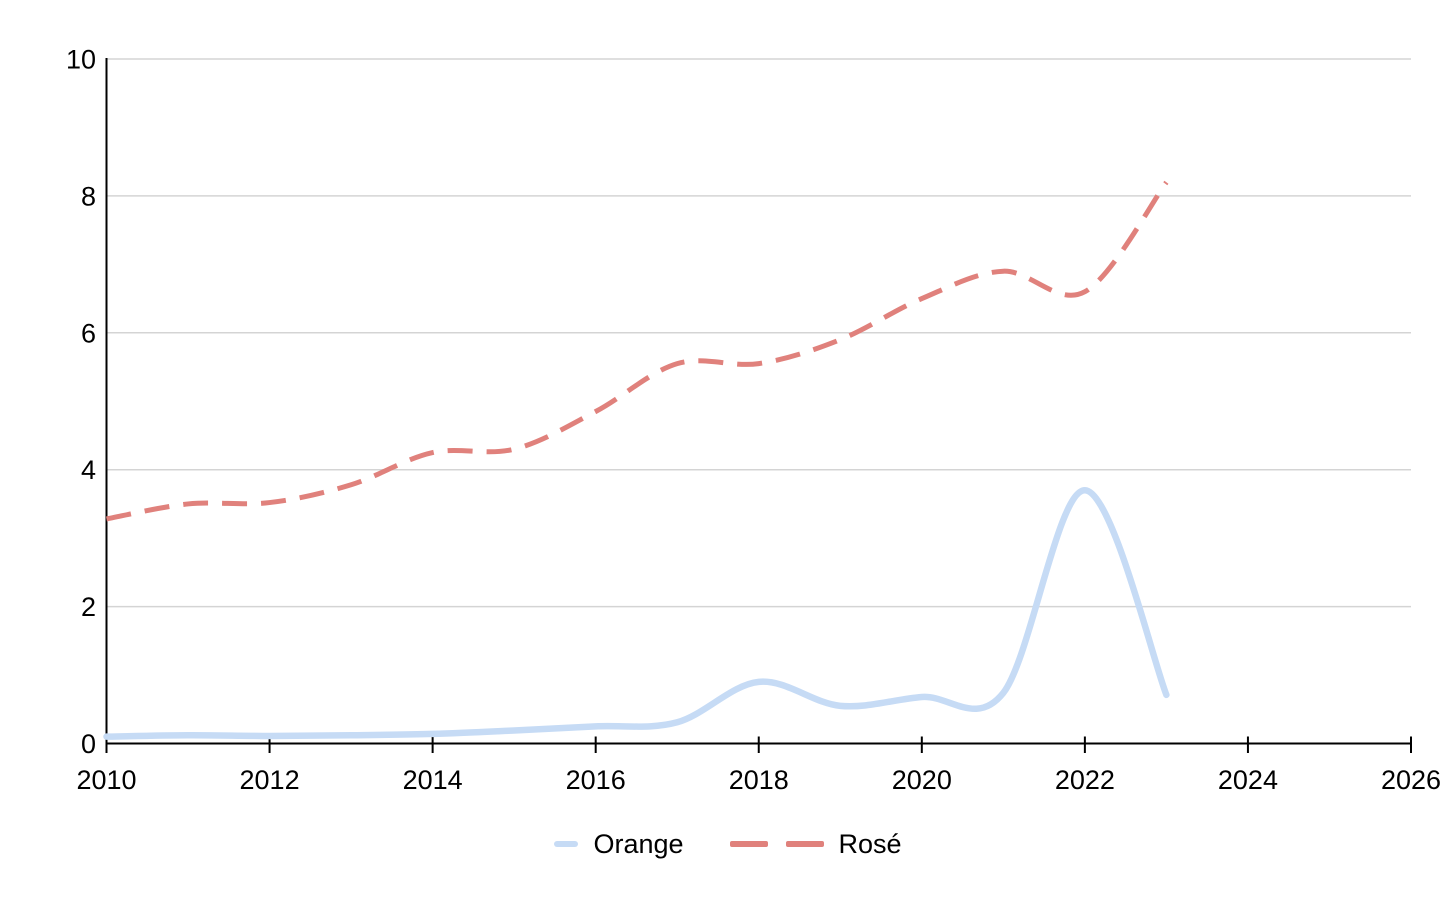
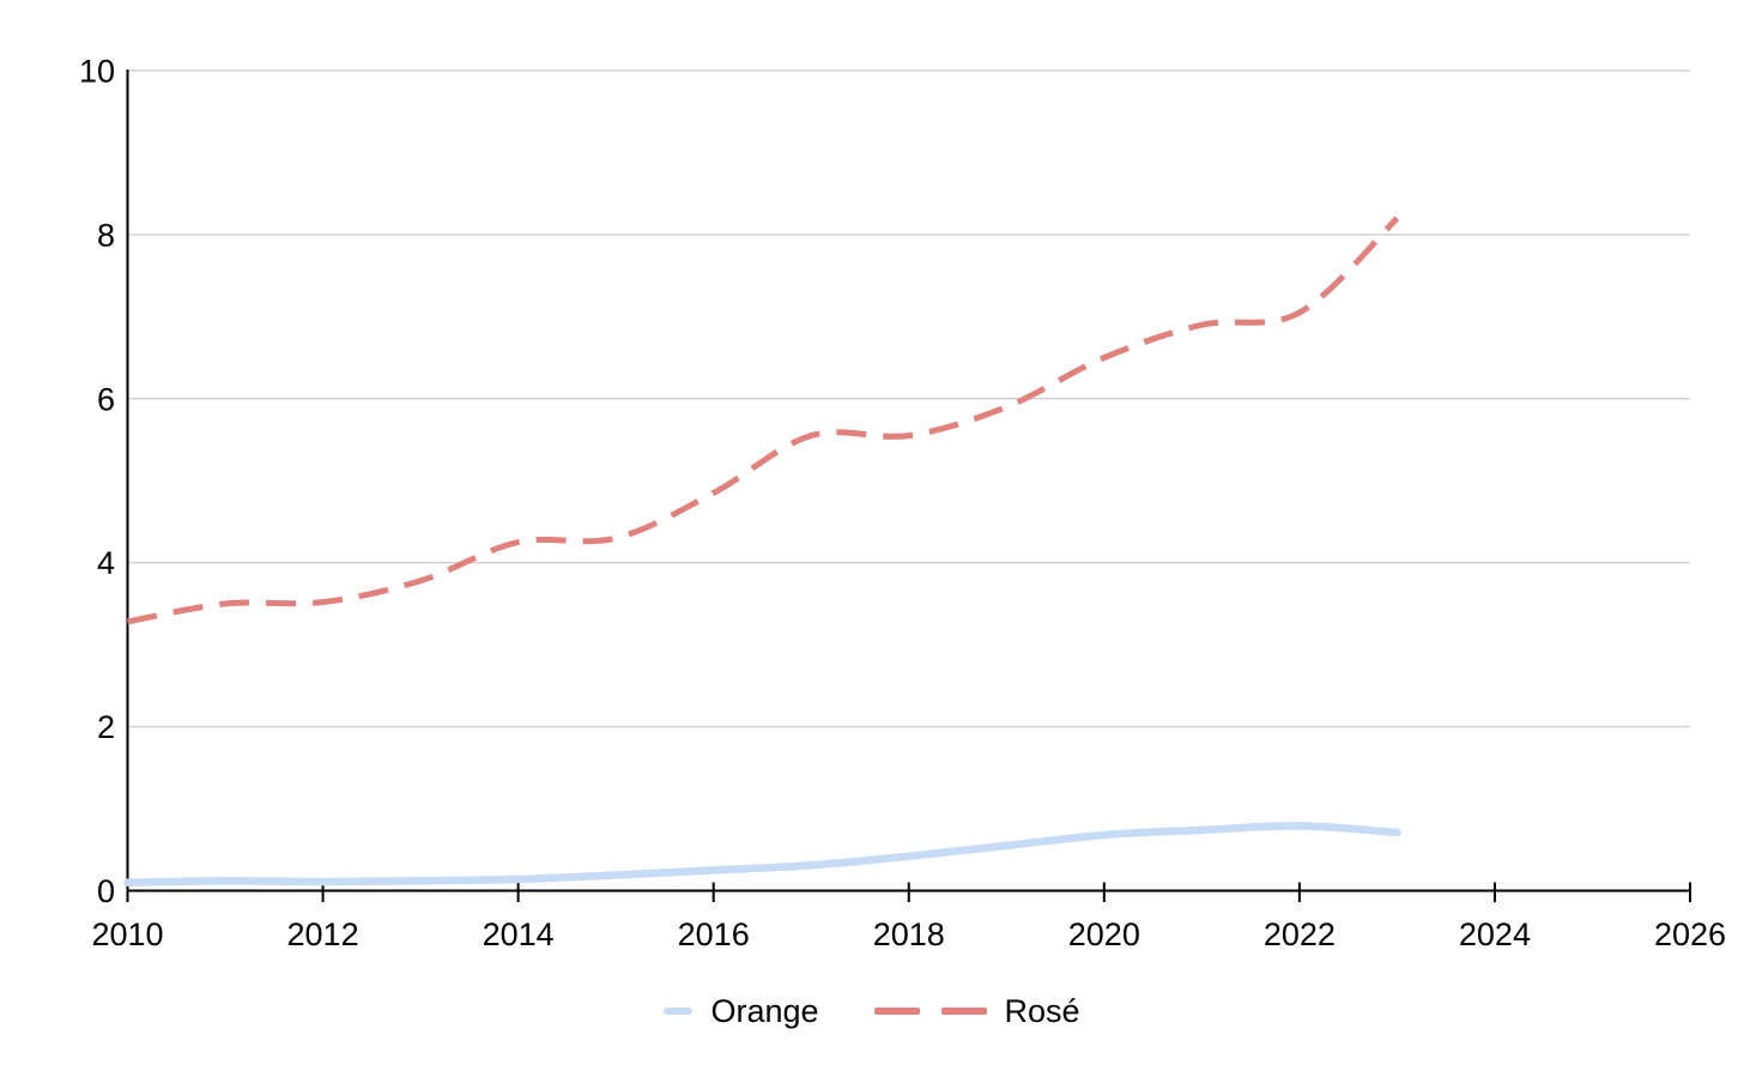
Orange/2018: 0.9 -> 0.4
Orange/2022: 3.7 -> 0.8
Rosé/2022: 6.6 -> 7.0
